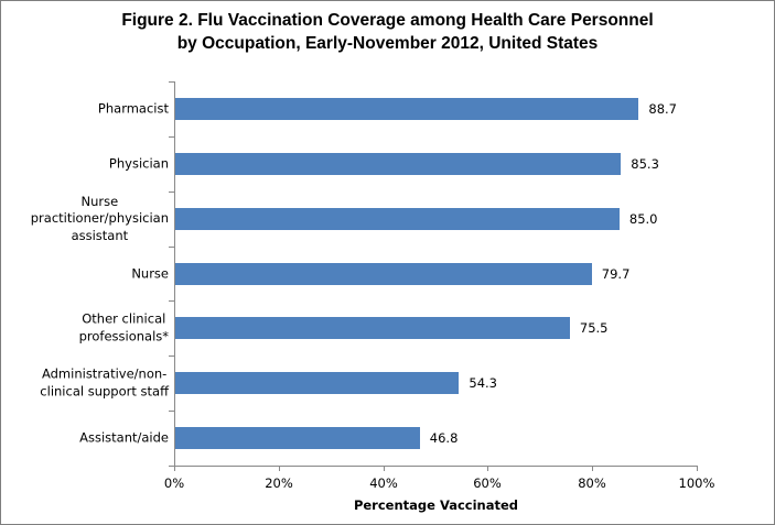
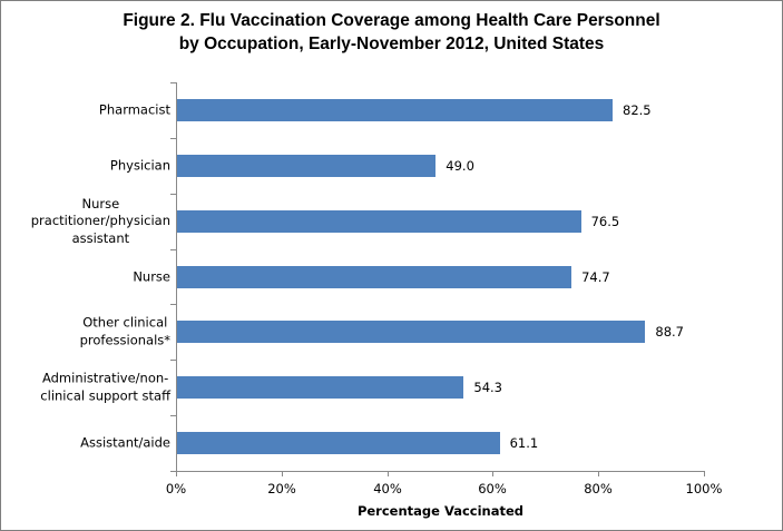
Pharmacist: 88.7 -> 82.5
Physician: 85.3 -> 49.0
Nurse practitioner/physician assistant: 85.0 -> 76.5
Nurse: 79.7 -> 74.7
Other clinical professionals*: 75.5 -> 88.7
Assistant/aide: 46.8 -> 61.1
